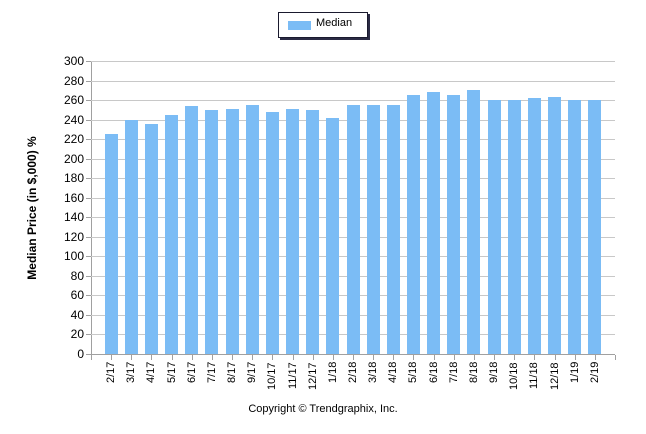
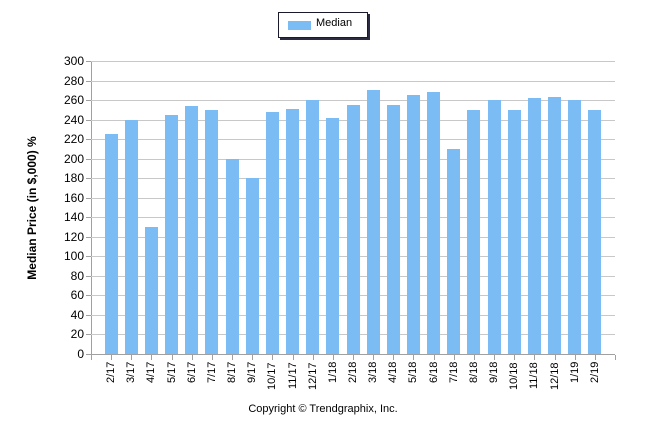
4/17: 240 -> 130
8/17: 250 -> 200
9/17: 260 -> 180
12/17: 250 -> 260
3/18: 260 -> 270
7/18: 260 -> 210
8/18: 270 -> 250
10/18: 260 -> 250
2/19: 260 -> 250
